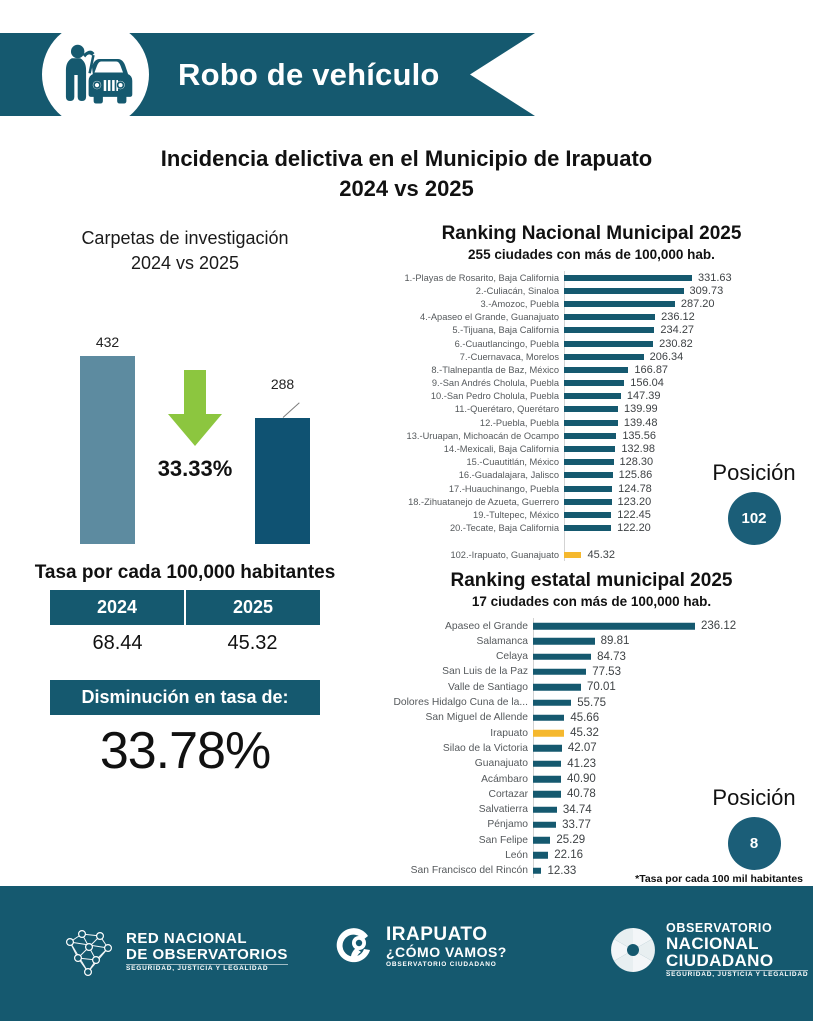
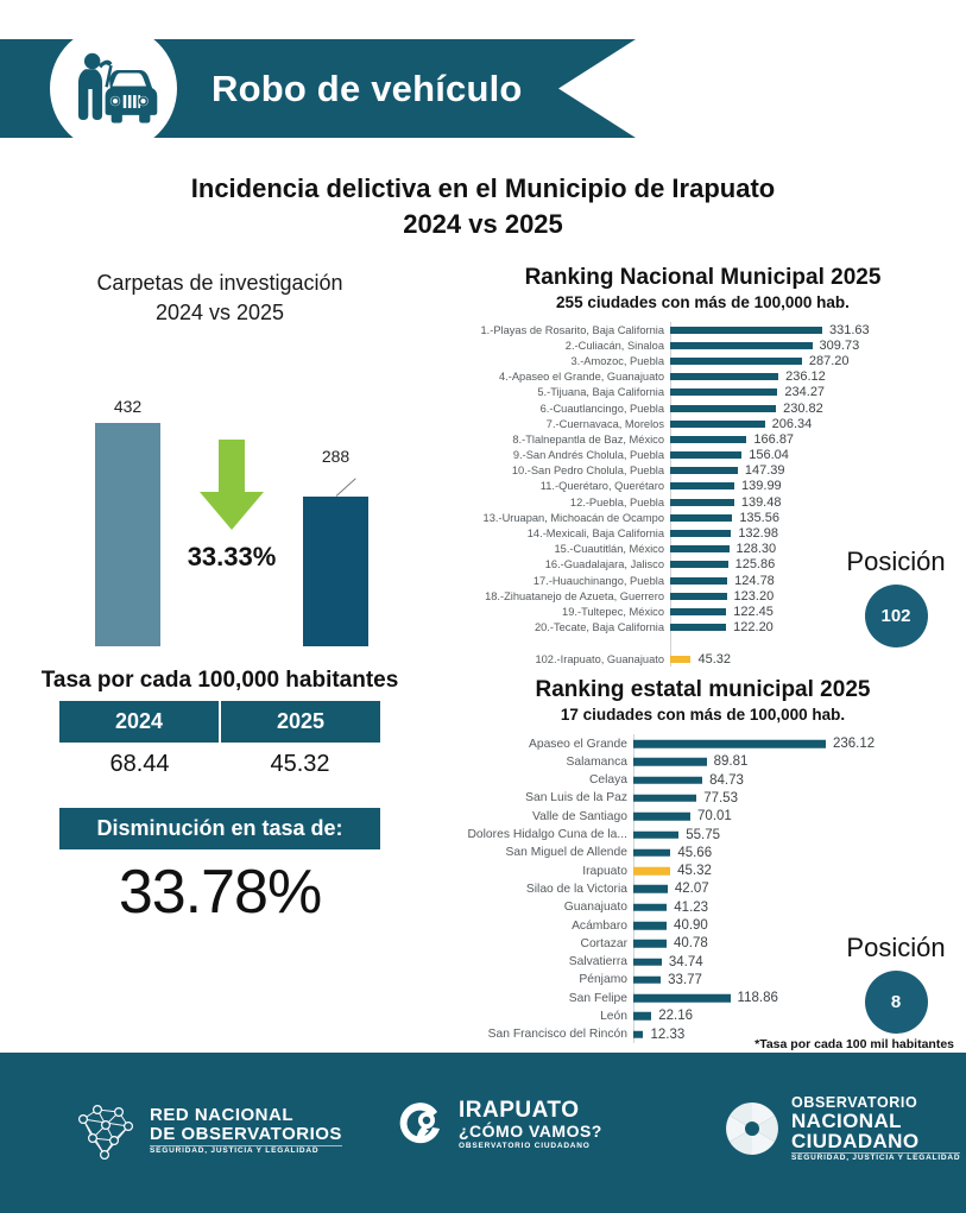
Ranking estatal municipal 2025/San Felipe: 25.29 -> 118.86
